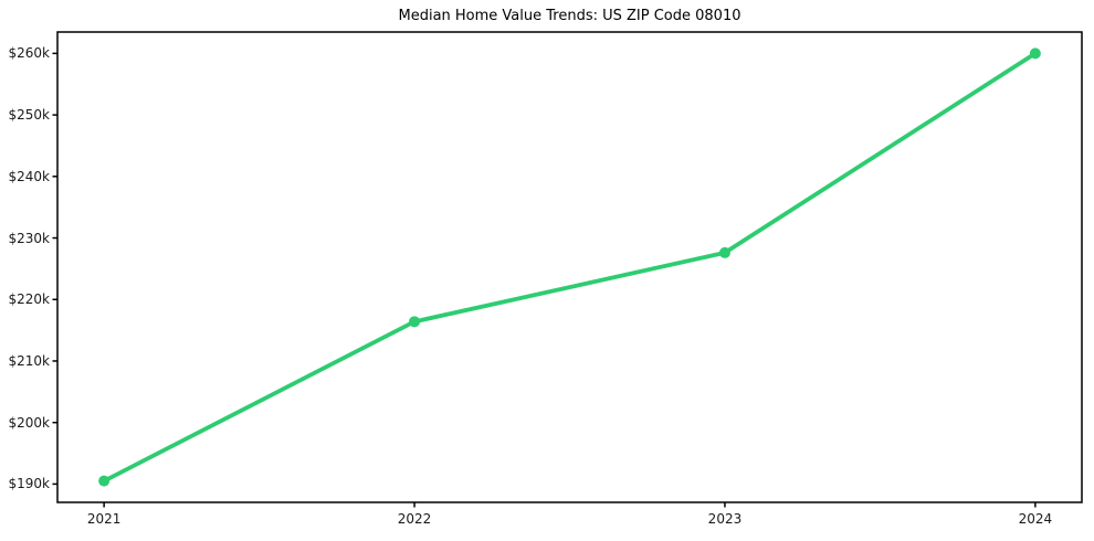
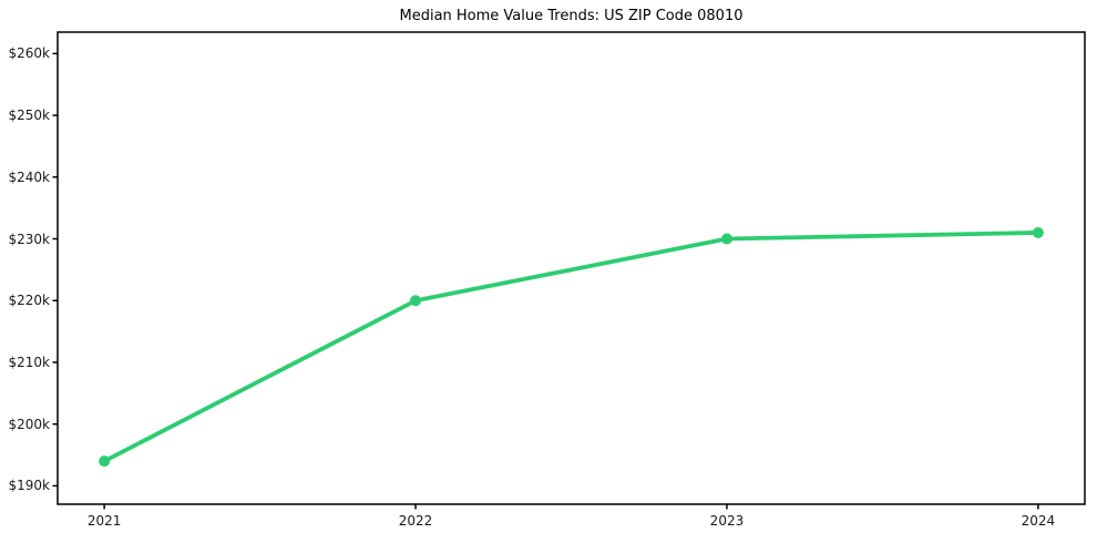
2021: $190k -> $194k
2022: $216k -> $220k
2023: $228k -> $230k
2024: $260k -> $231k
